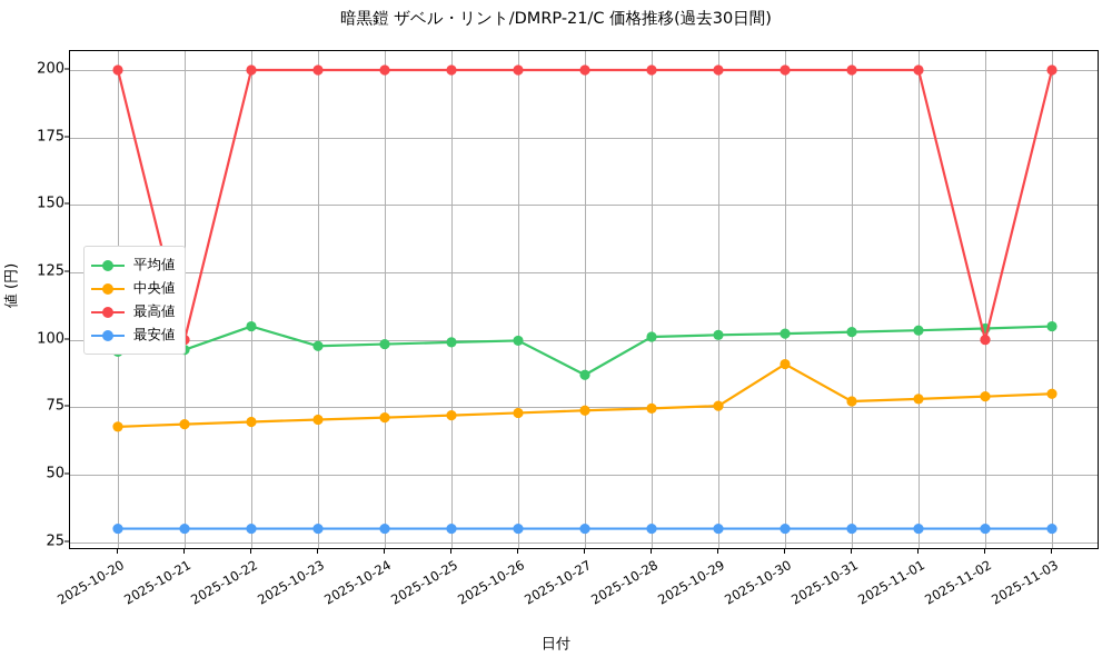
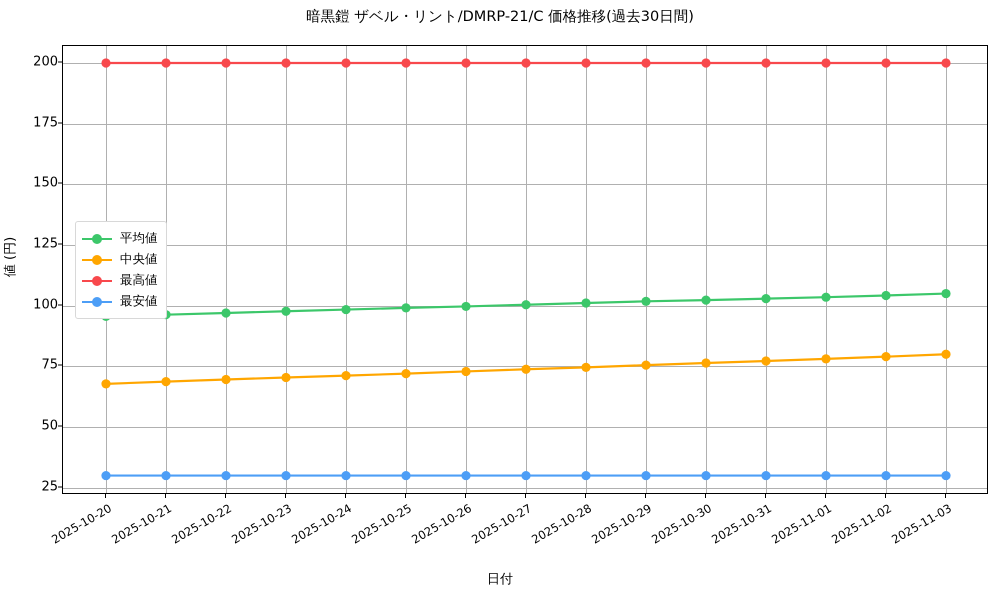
最高値/2025-10-21: 100 -> 200
平均値/2025-10-22: 105 -> 97
平均値/2025-10-27: 87 -> 100
中央値/2025-10-30: 91 -> 76
最高値/2025-11-02: 100 -> 200
